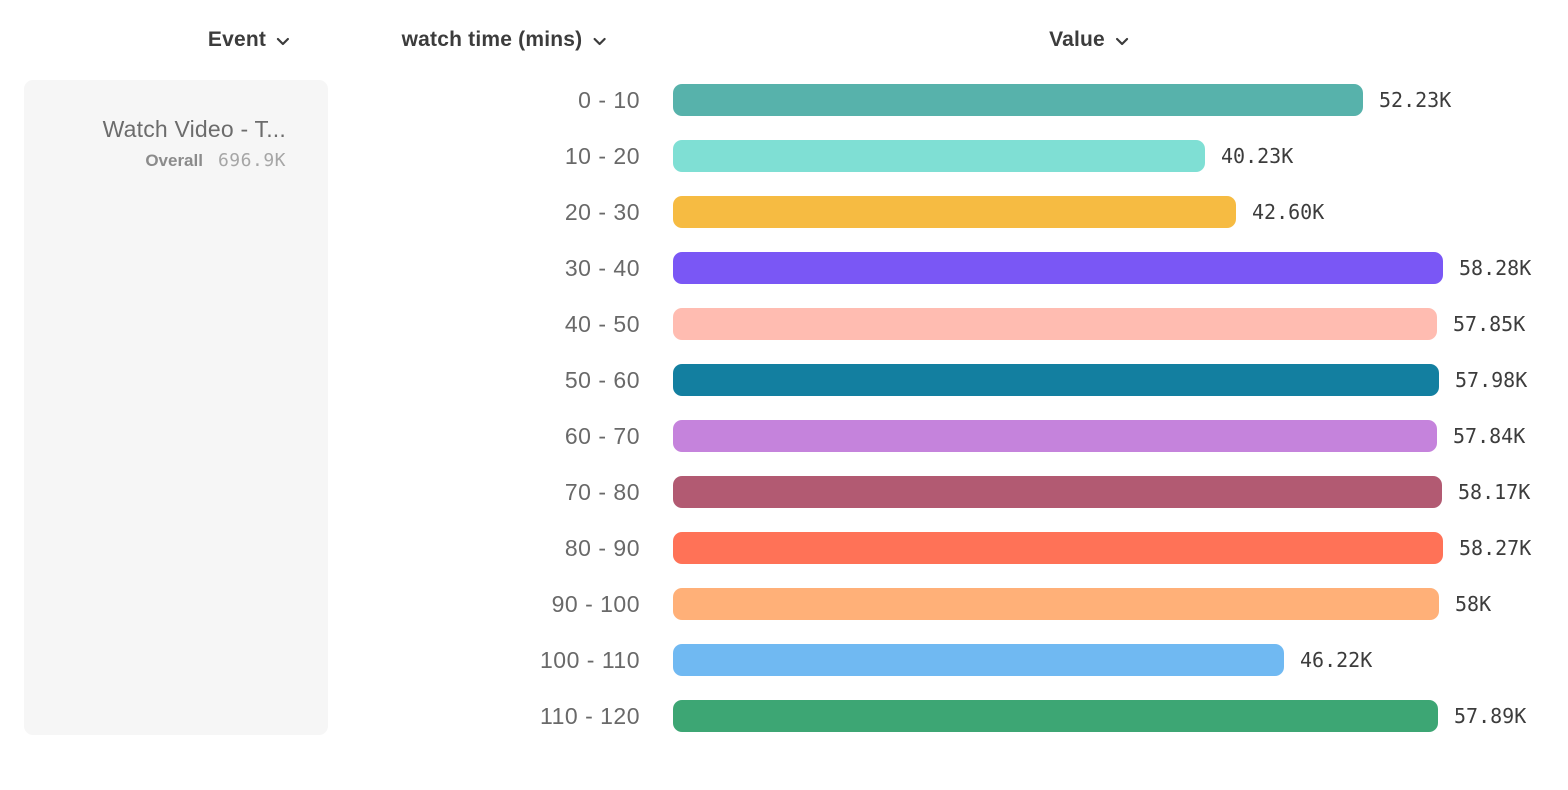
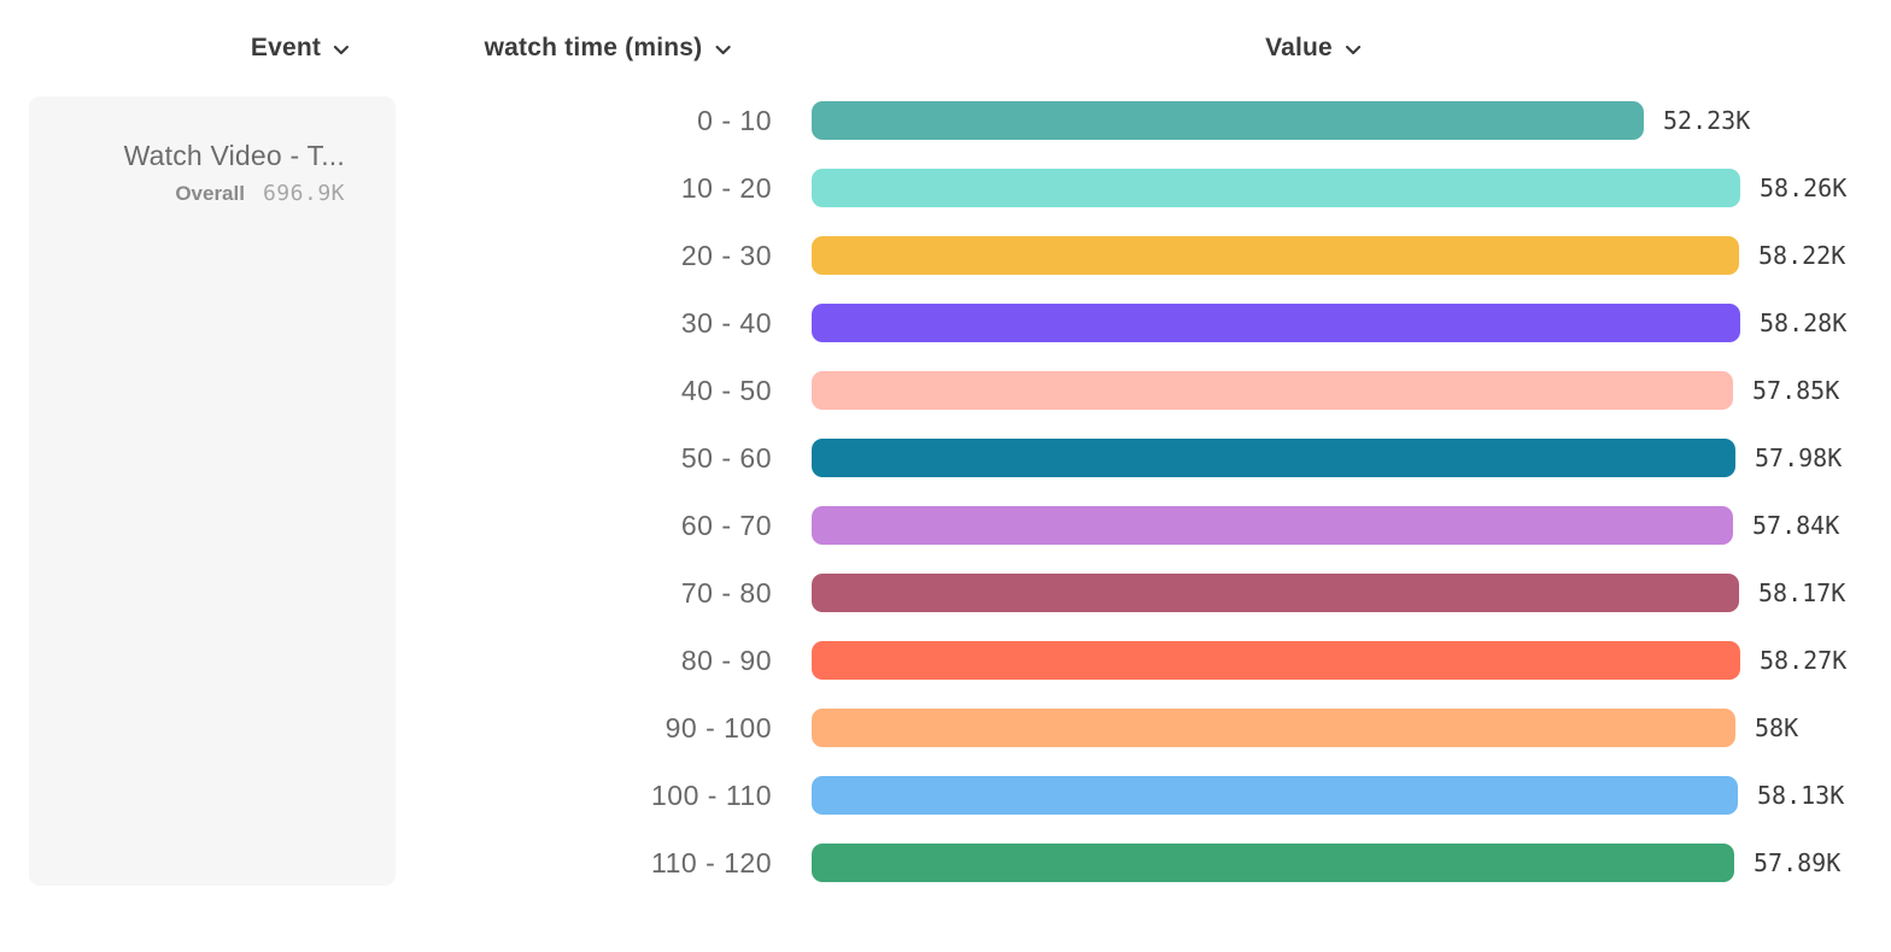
10 - 20: 40.23K -> 58.26K
20 - 30: 42.60K -> 58.22K
100 - 110: 46.22K -> 58.13K
